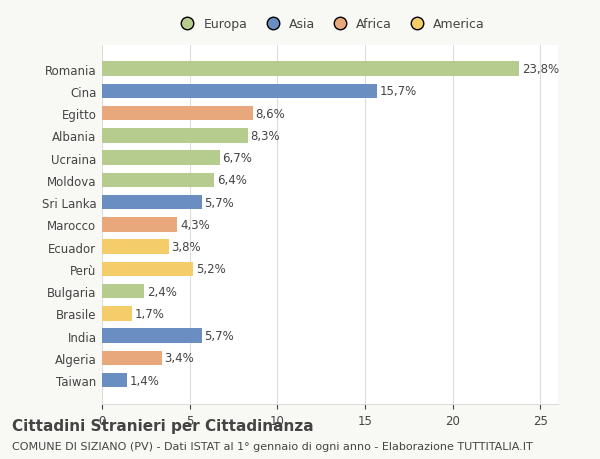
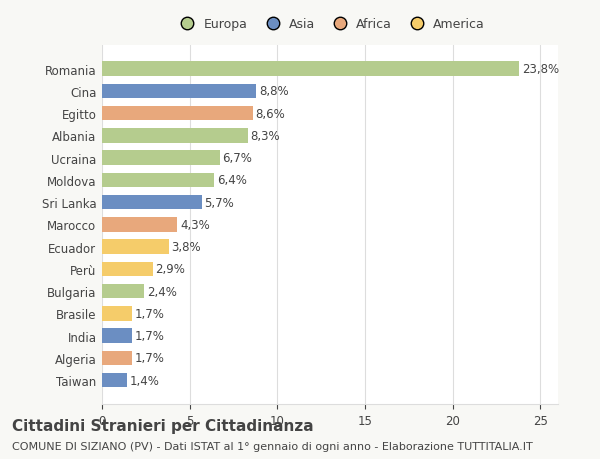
Cina: 15,7% -> 8,8%
Perù: 5,2% -> 2,9%
India: 5,7% -> 1,7%
Algeria: 3,4% -> 1,7%
